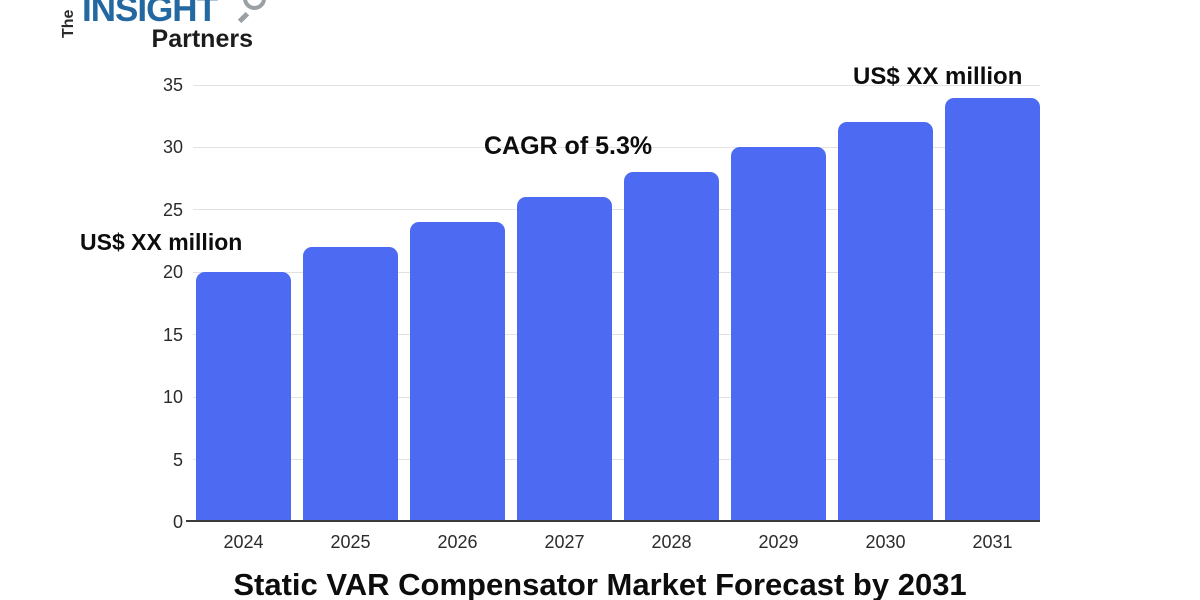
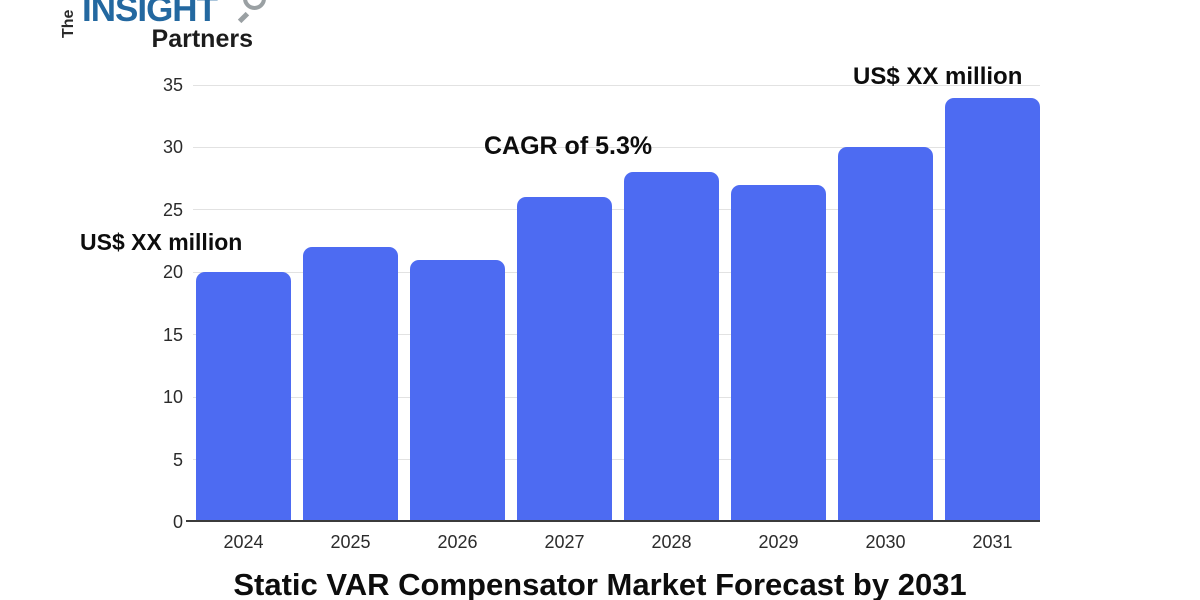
2026: 24 -> 21
2029: 30 -> 27
2030: 32 -> 30
